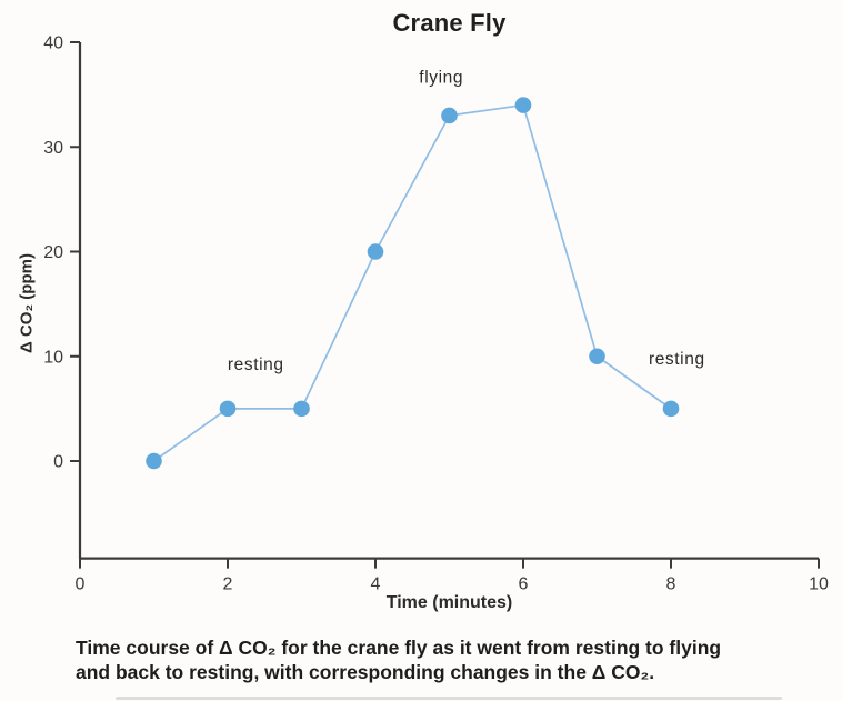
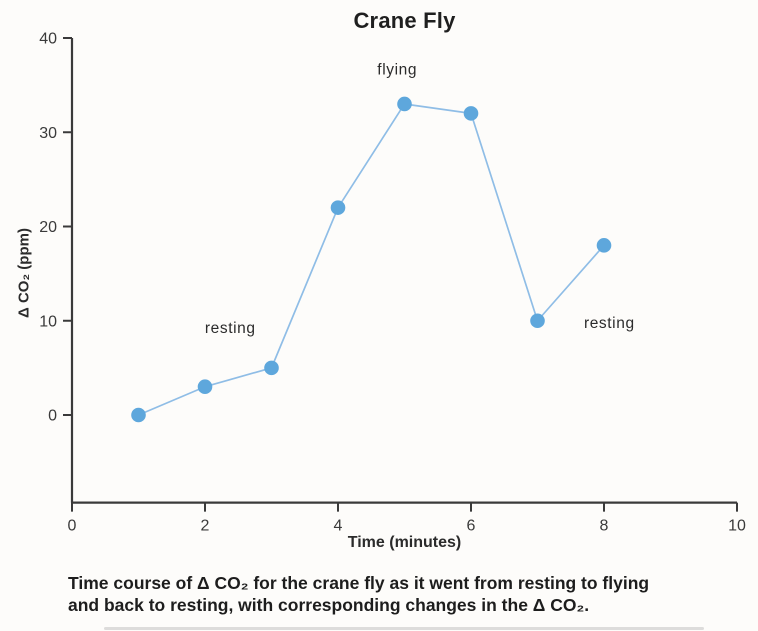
2: 5 -> 3
4: 20 -> 22
6: 34 -> 32
8: 5 -> 18
